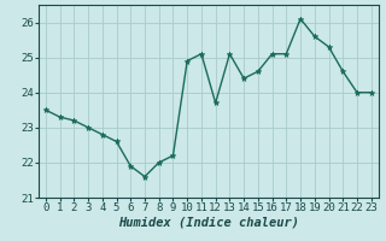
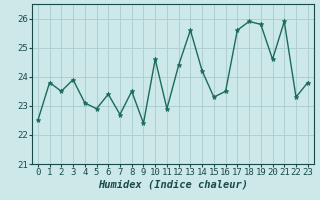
0: 23.5 -> 22.5
1: 23.3 -> 23.8
2: 23.2 -> 23.5
3: 23.0 -> 23.9
4: 22.8 -> 23.1
5: 22.6 -> 22.9
6: 21.9 -> 23.4
7: 21.6 -> 22.7
8: 22.0 -> 23.5
9: 22.2 -> 22.4
10: 24.9 -> 24.6
11: 25.1 -> 22.9
12: 23.7 -> 24.4
13: 25.1 -> 25.6
14: 24.4 -> 24.2
15: 24.6 -> 23.3
16: 25.1 -> 23.5
17: 25.1 -> 25.6
18: 26.1 -> 25.9
19: 25.6 -> 25.8
20: 25.3 -> 24.6
21: 24.6 -> 25.9
22: 24.0 -> 23.3
23: 24.0 -> 23.8
